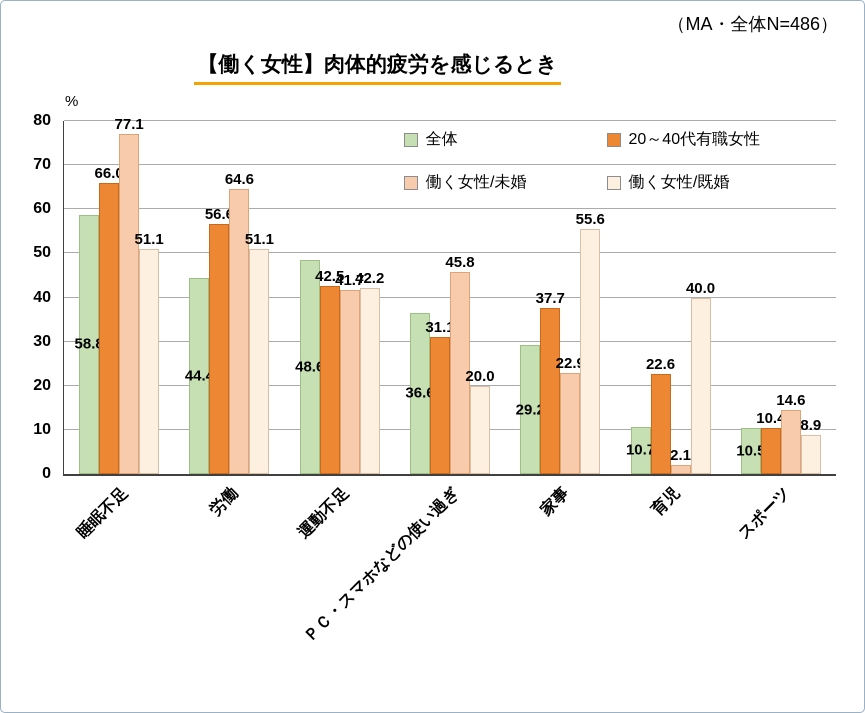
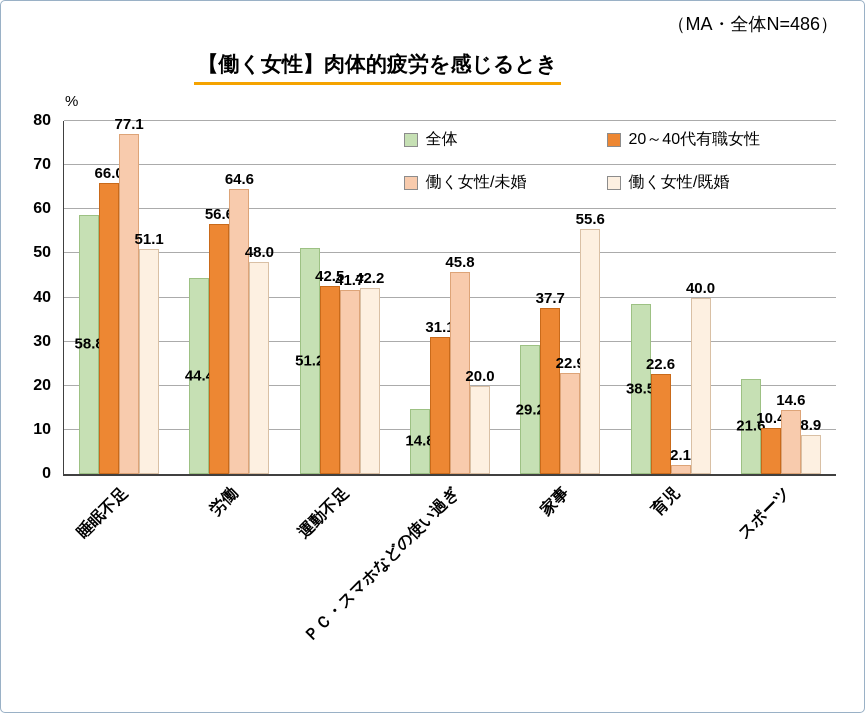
働く女性/既婚/労働: 51.1 -> 48.0
全体/運動不足: 48.6 -> 51.2
全体/ＰＣ・スマホなどの使い過ぎ: 36.6 -> 14.8
全体/育児: 10.7 -> 38.5
全体/スポーツ: 10.5 -> 21.6
